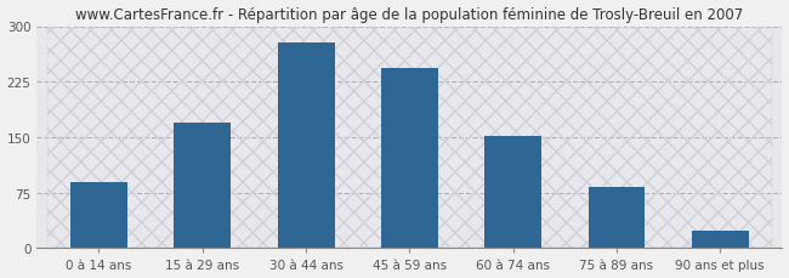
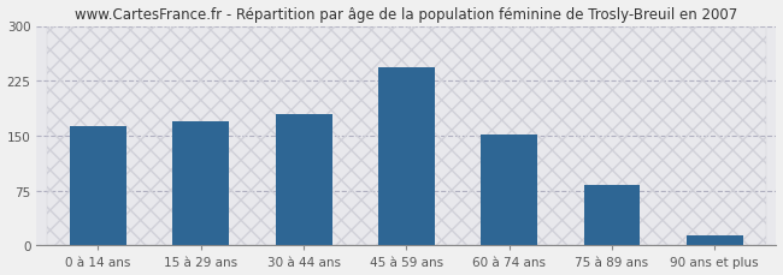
0 à 14 ans: 90 -> 163
30 à 44 ans: 278 -> 180
90 ans et plus: 24 -> 13
